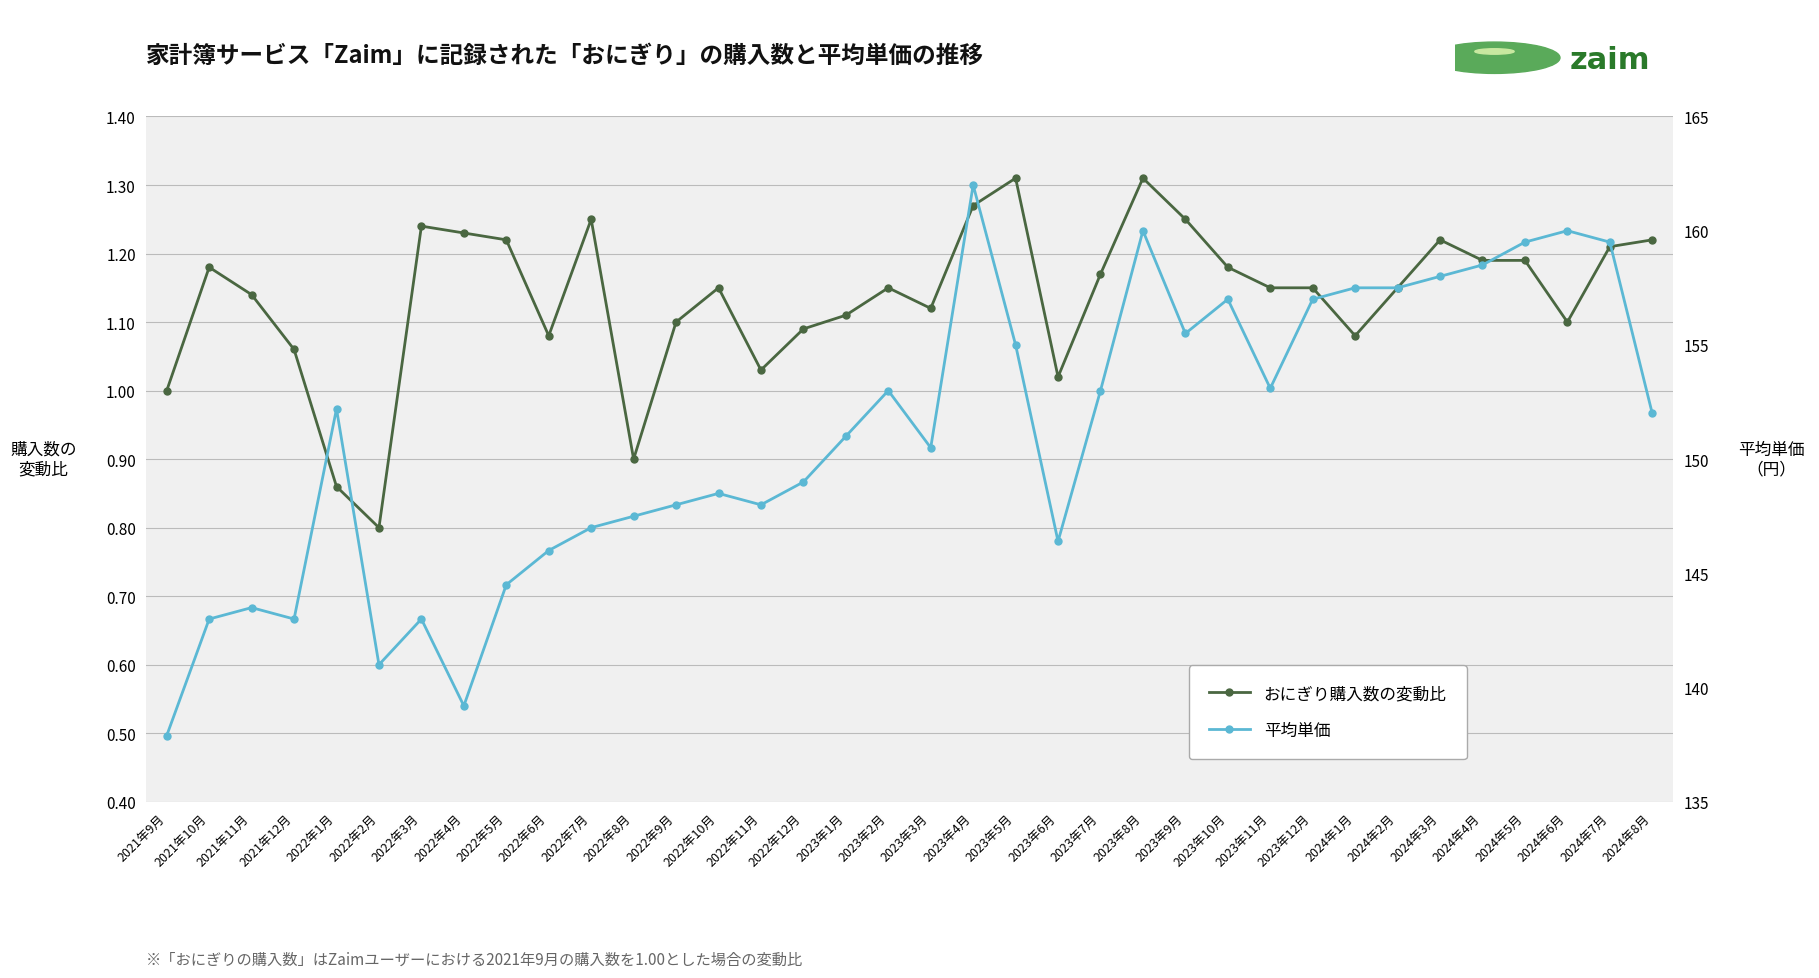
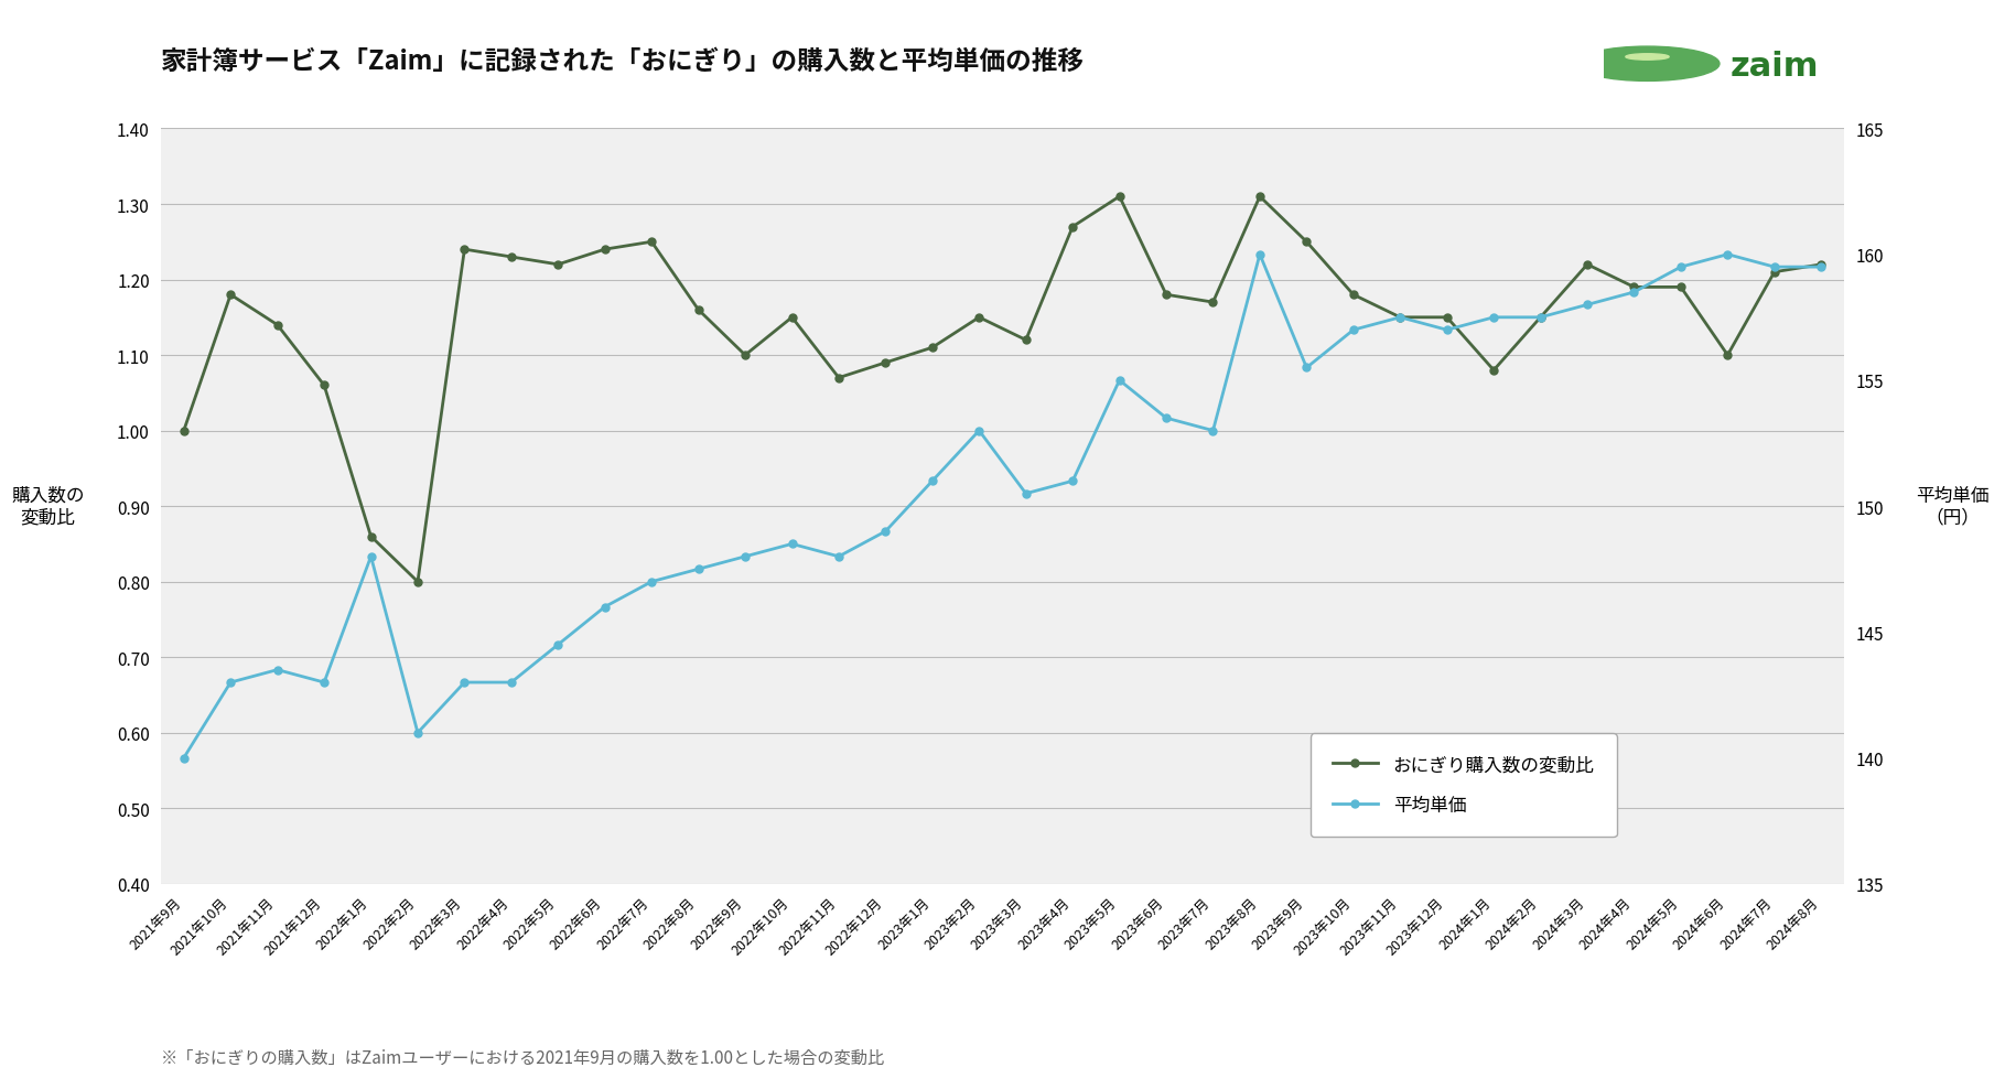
平均単価/2021年9月: 137.9 -> 140.0
平均単価/2022年1月: 152.2 -> 148.0
平均単価/2022年4月: 139.2 -> 143.0
おにぎり購入数の変動比/2022年6月: 1.08 -> 1.24
おにぎり購入数の変動比/2022年8月: 0.90 -> 1.16
おにぎり購入数の変動比/2022年11月: 1.03 -> 1.07
平均単価/2023年4月: 162.0 -> 151.0
おにぎり購入数の変動比/2023年6月: 1.02 -> 1.18
平均単価/2023年6月: 146.4 -> 153.5
平均単価/2023年11月: 153.1 -> 157.5
平均単価/2024年8月: 152.0 -> 159.5
